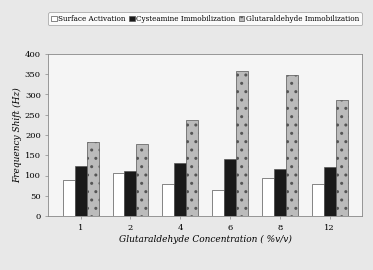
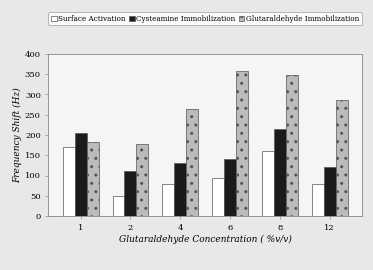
Surface Activation/1: 88 -> 170
Cysteamine Immobilization/1: 123 -> 205
Surface Activation/2: 105 -> 50
Glutaraldehyde Immobilization/4: 238 -> 265
Surface Activation/6: 65 -> 95
Surface Activation/8: 93 -> 160
Cysteamine Immobilization/8: 115 -> 215
